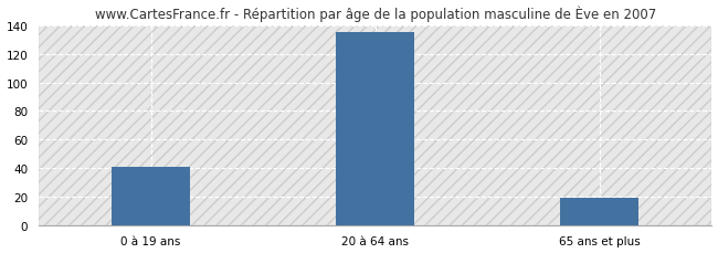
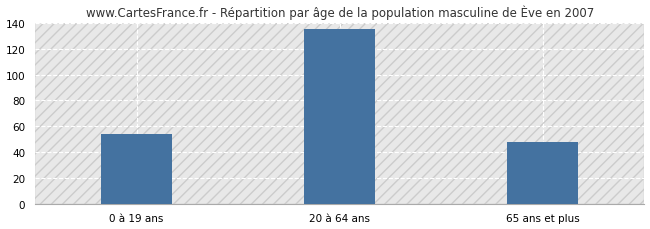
0 à 19 ans: 41 -> 54
65 ans et plus: 19 -> 48
